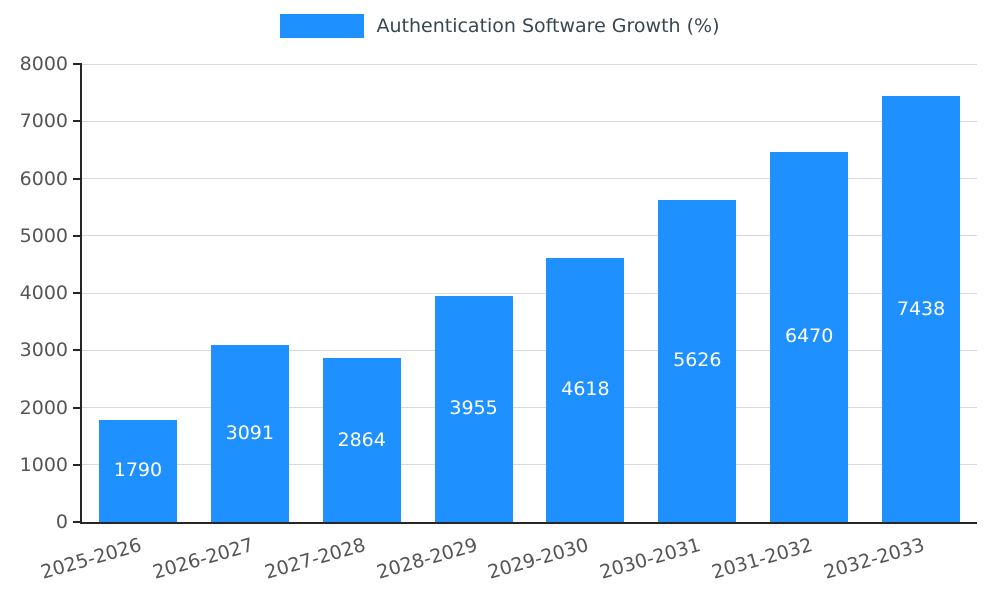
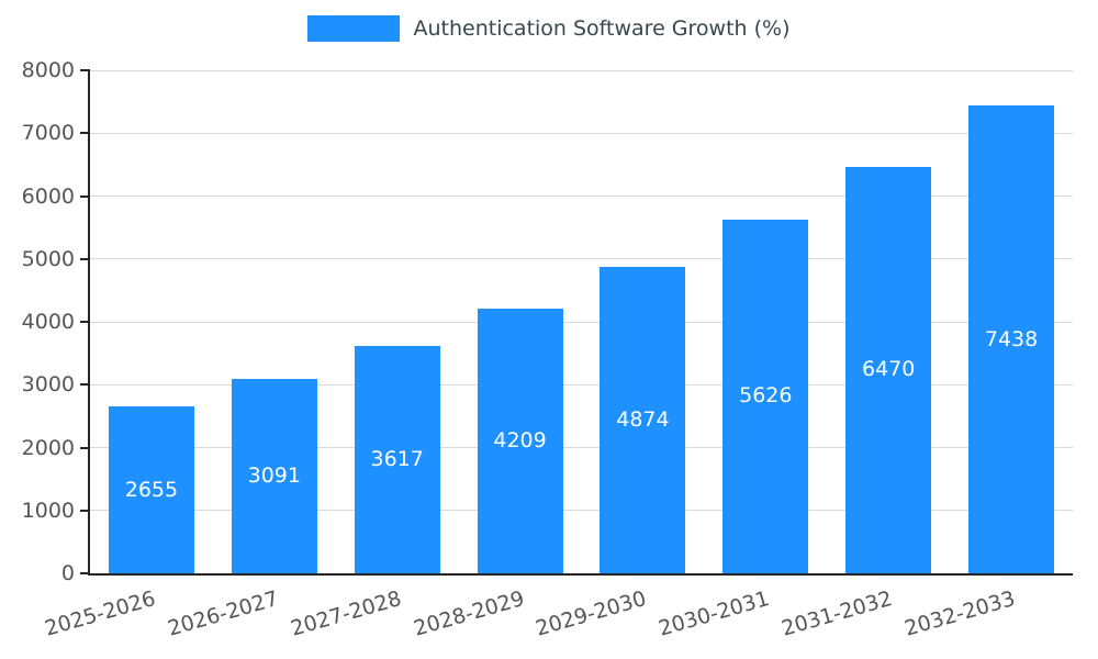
2025-2026: 1790 -> 2655
2027-2028: 2864 -> 3617
2028-2029: 3955 -> 4209
2029-2030: 4618 -> 4874
